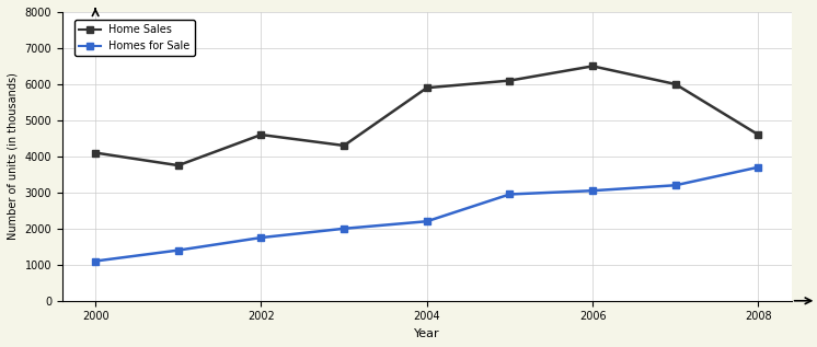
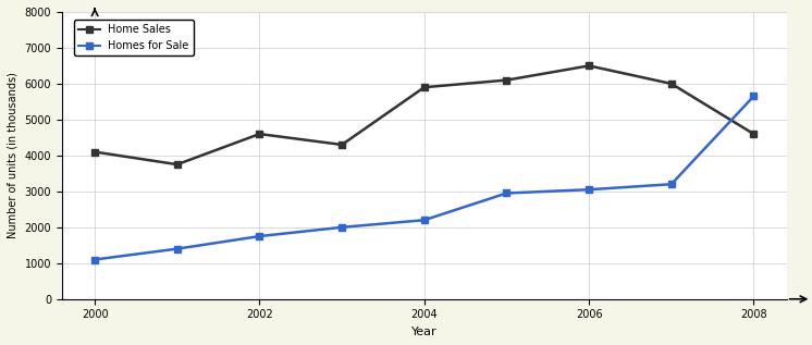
Homes for Sale/2008: 3700 -> 5650
